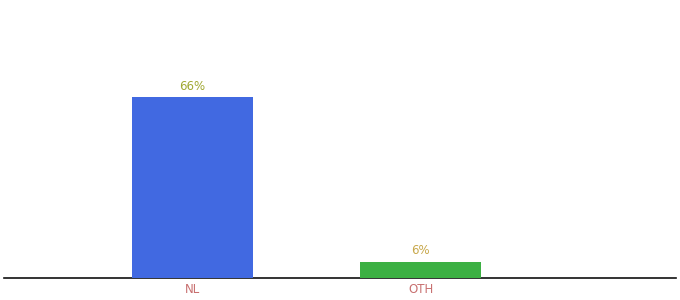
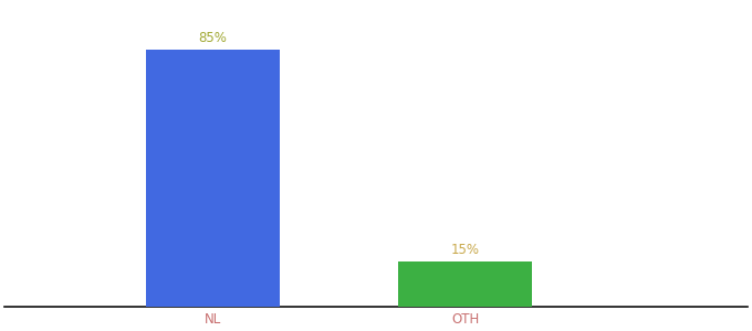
NL: 66% -> 85%
OTH: 6% -> 15%
